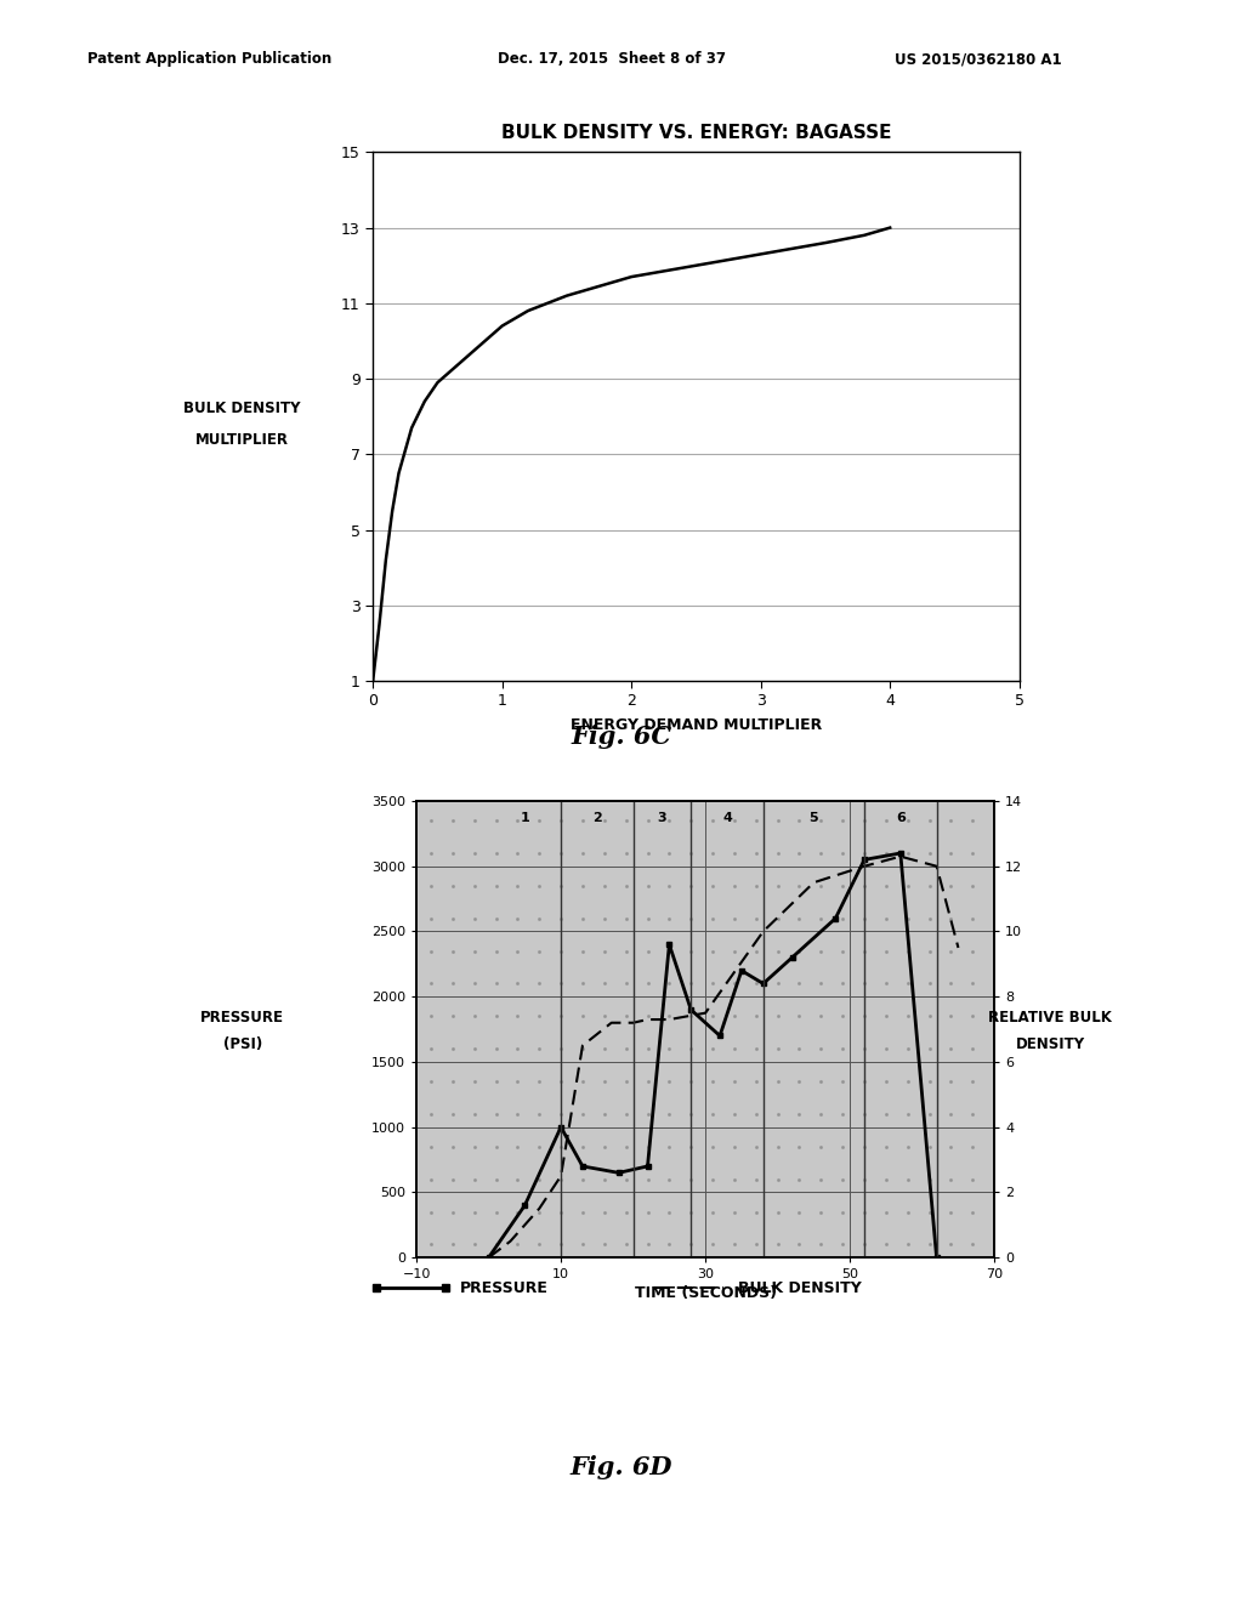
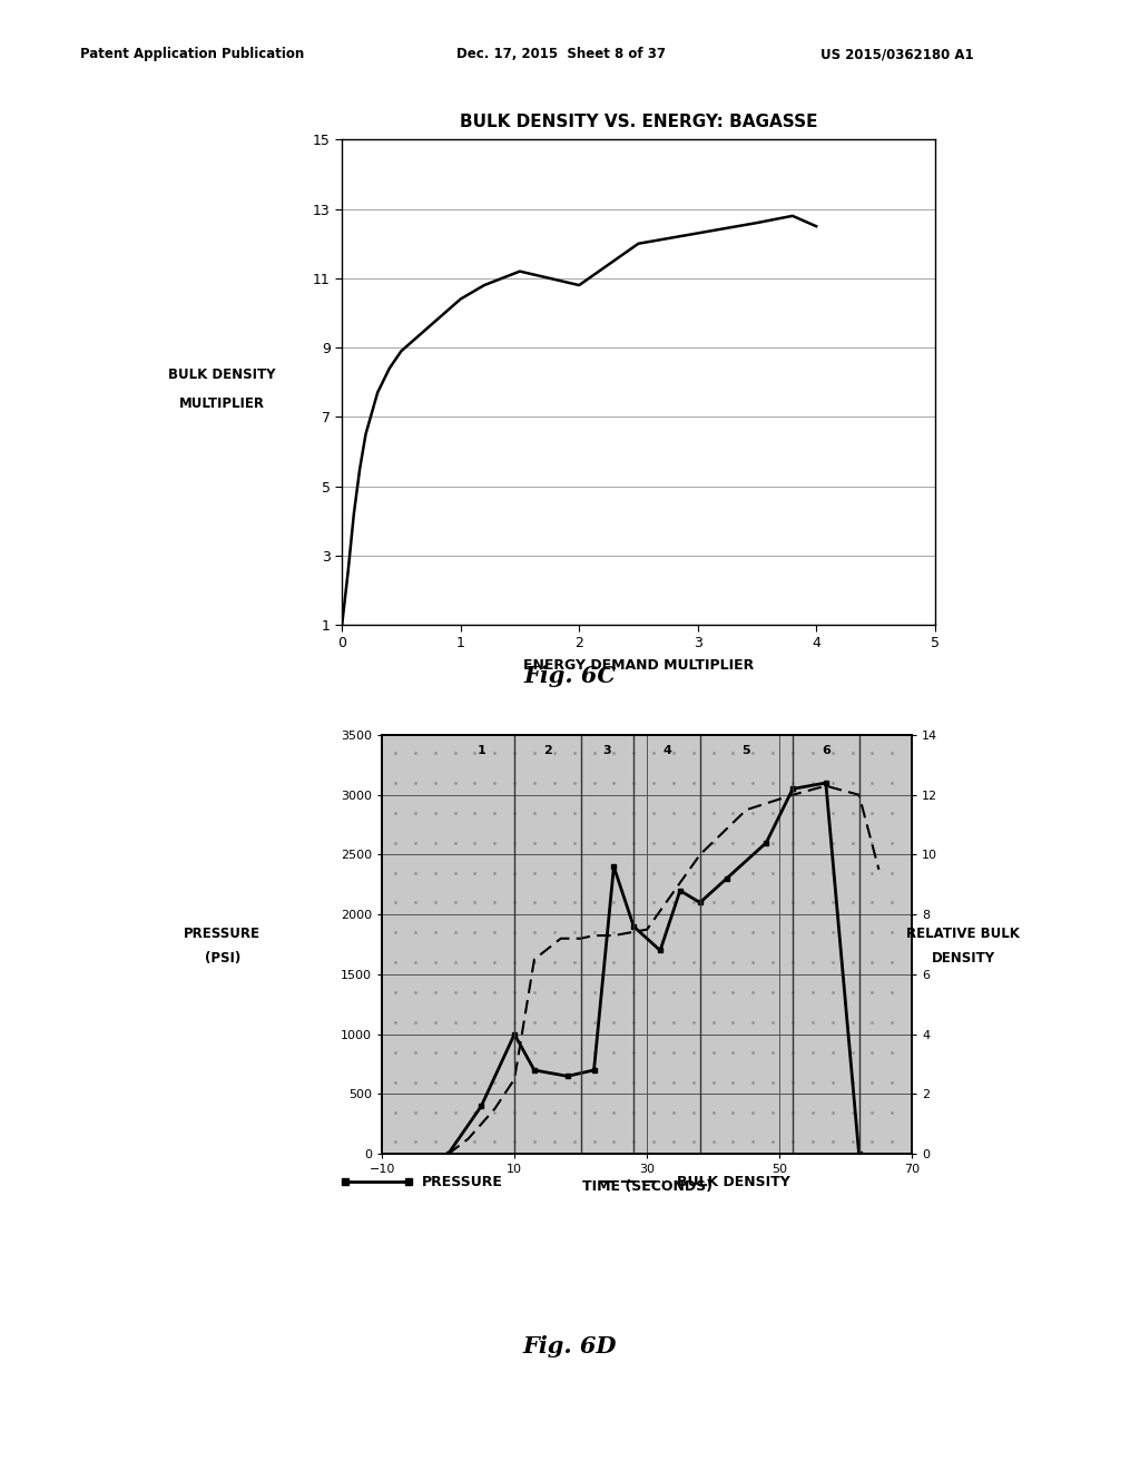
BULK DENSITY VS. ENERGY: BAGASSE/2: 11.7 -> 10.8
BULK DENSITY VS. ENERGY: BAGASSE/4: 13.0 -> 12.5
